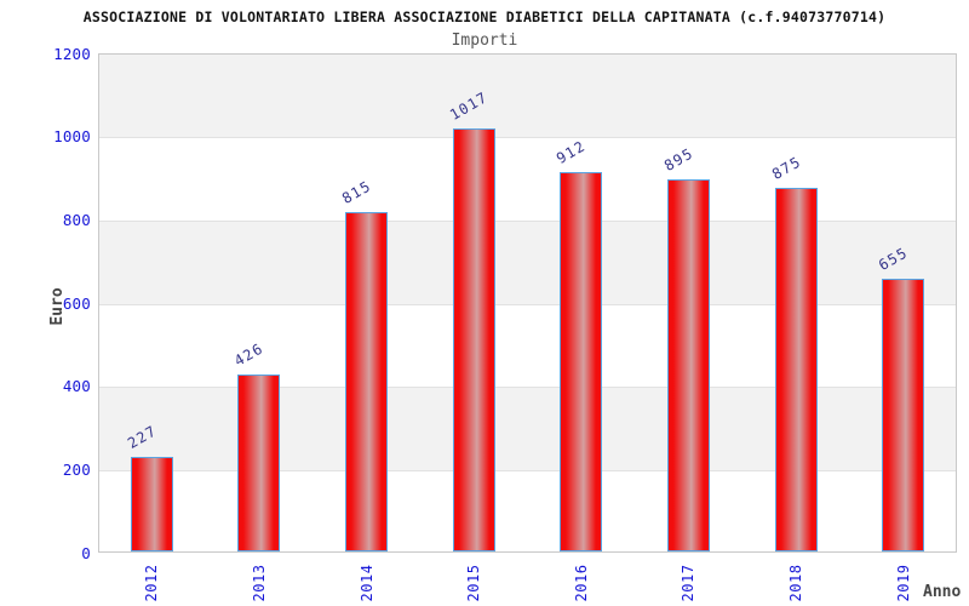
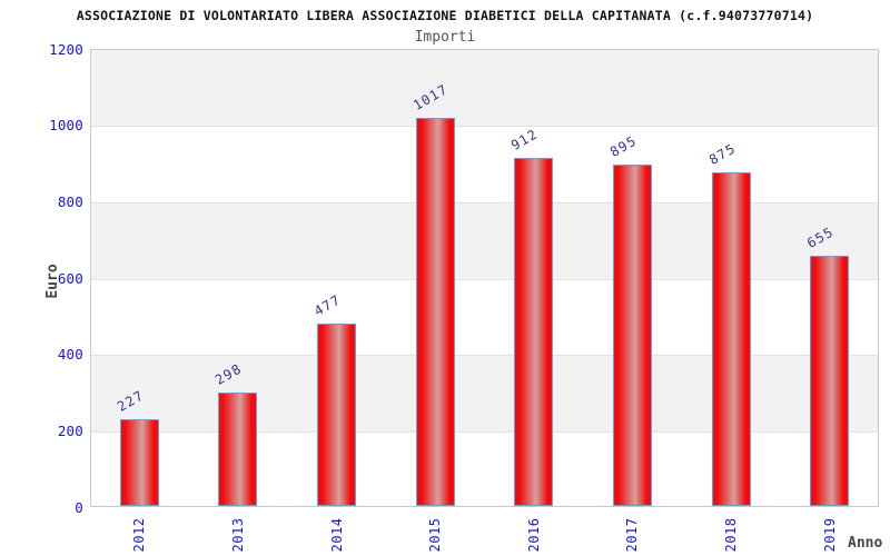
2013: 426 -> 298
2014: 815 -> 477
